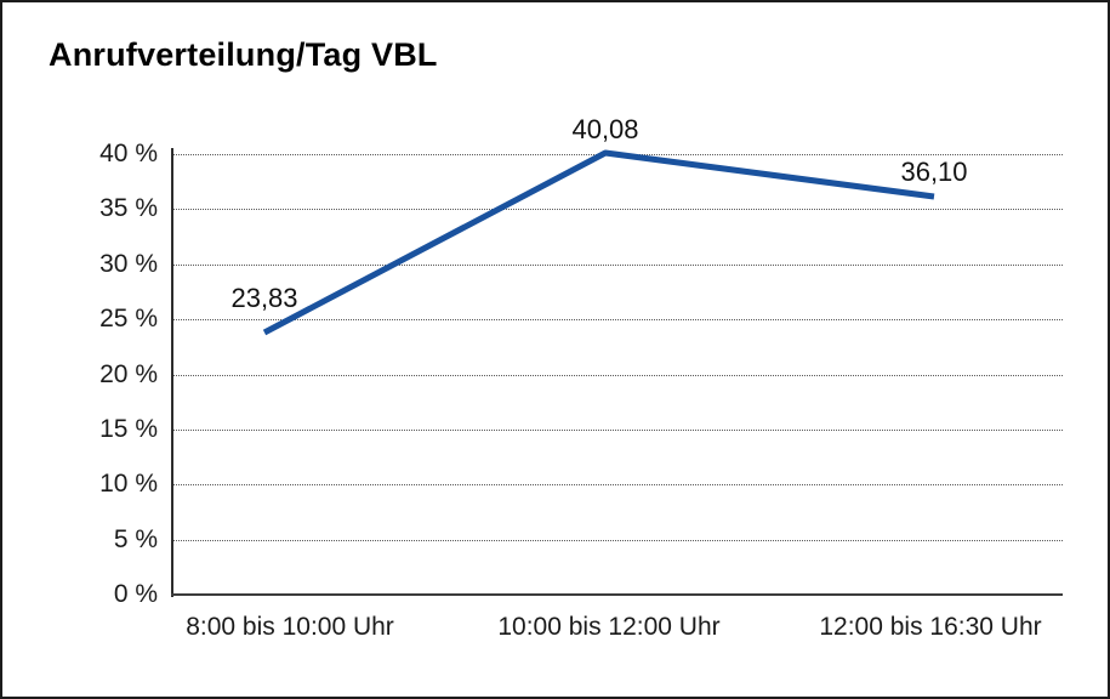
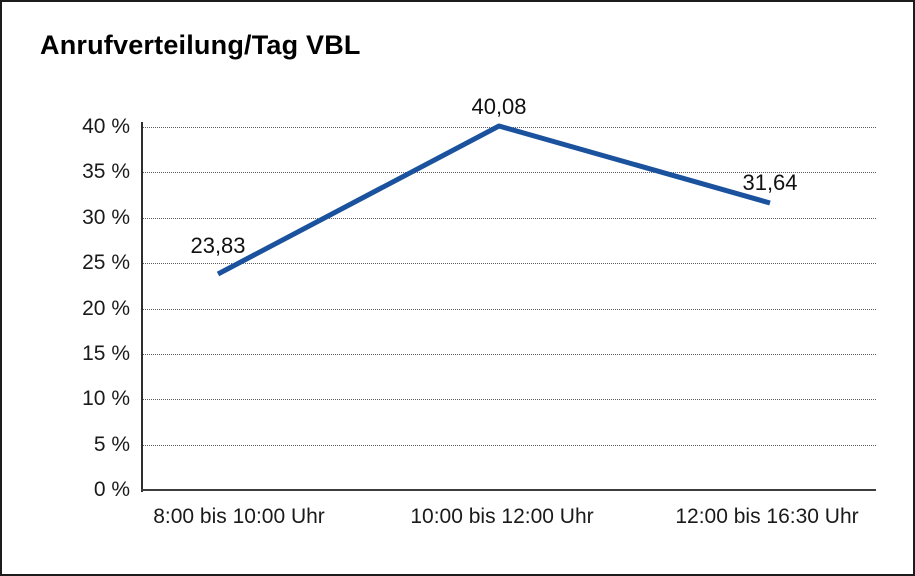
12:00 bis 16:30 Uhr: 36,10 -> 31,64
